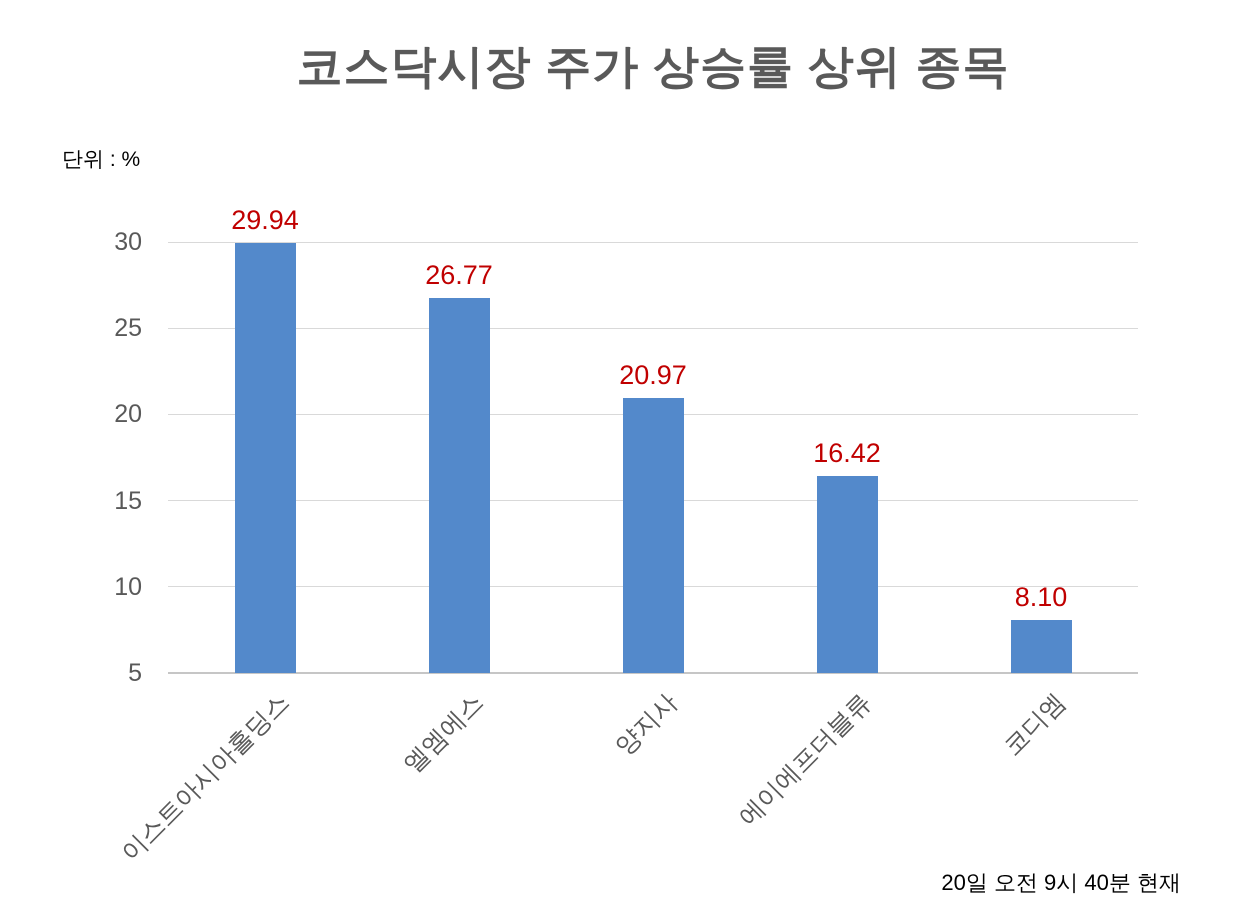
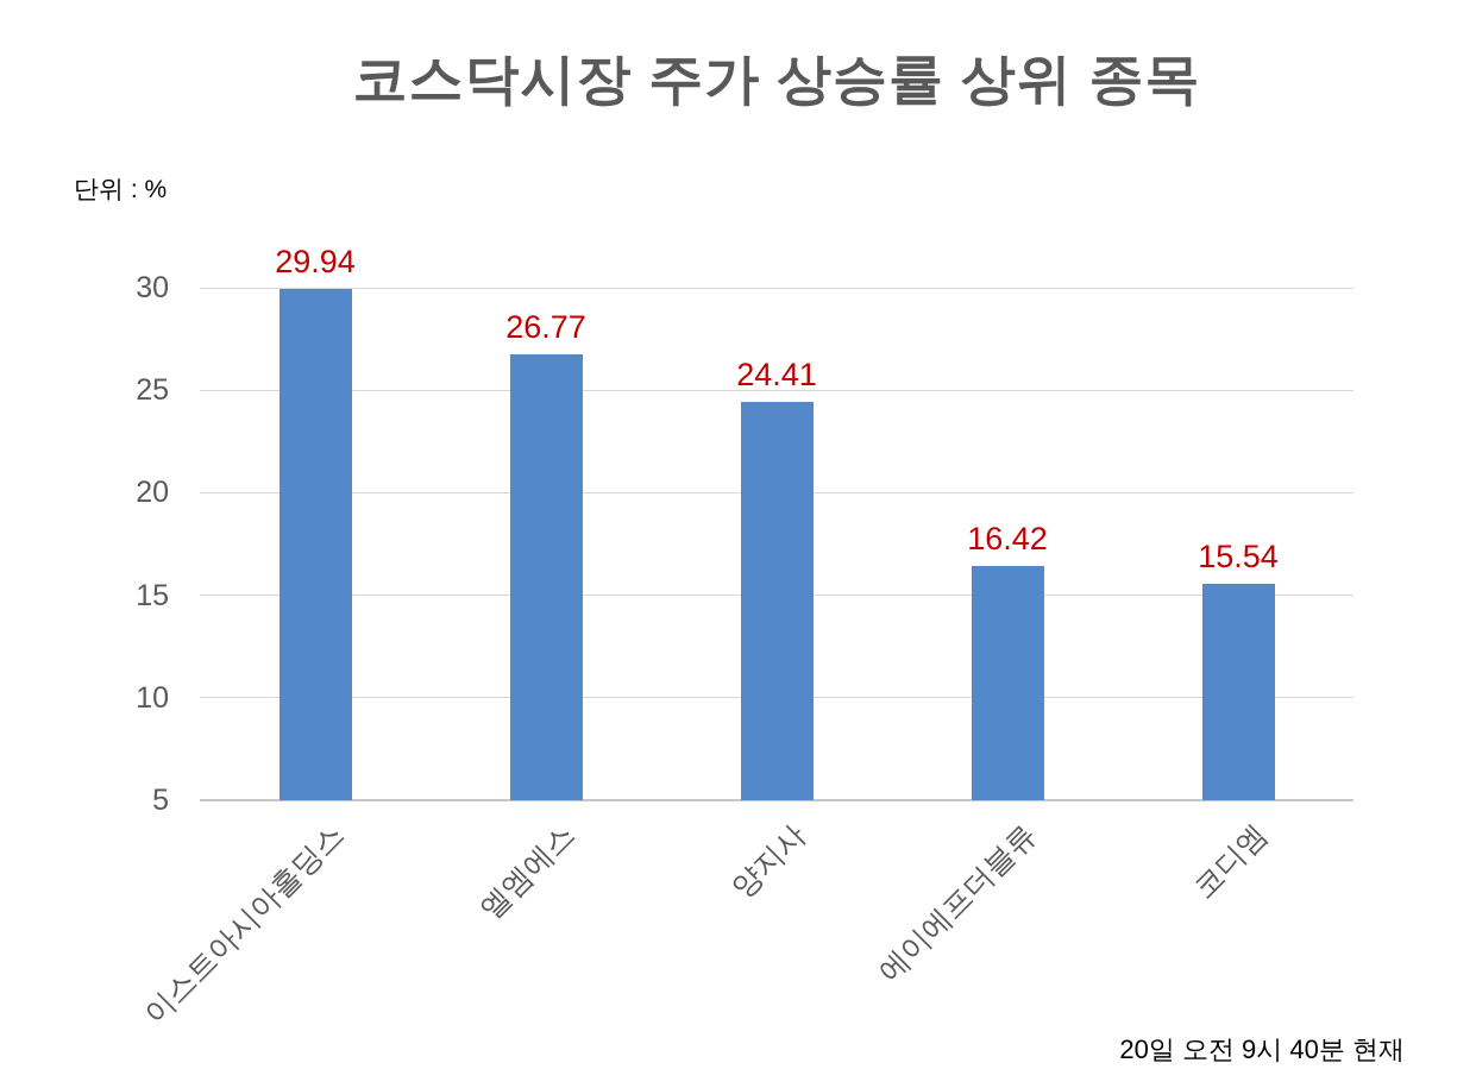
양지사: 20.97 -> 24.41
코디엠: 8.10 -> 15.54
